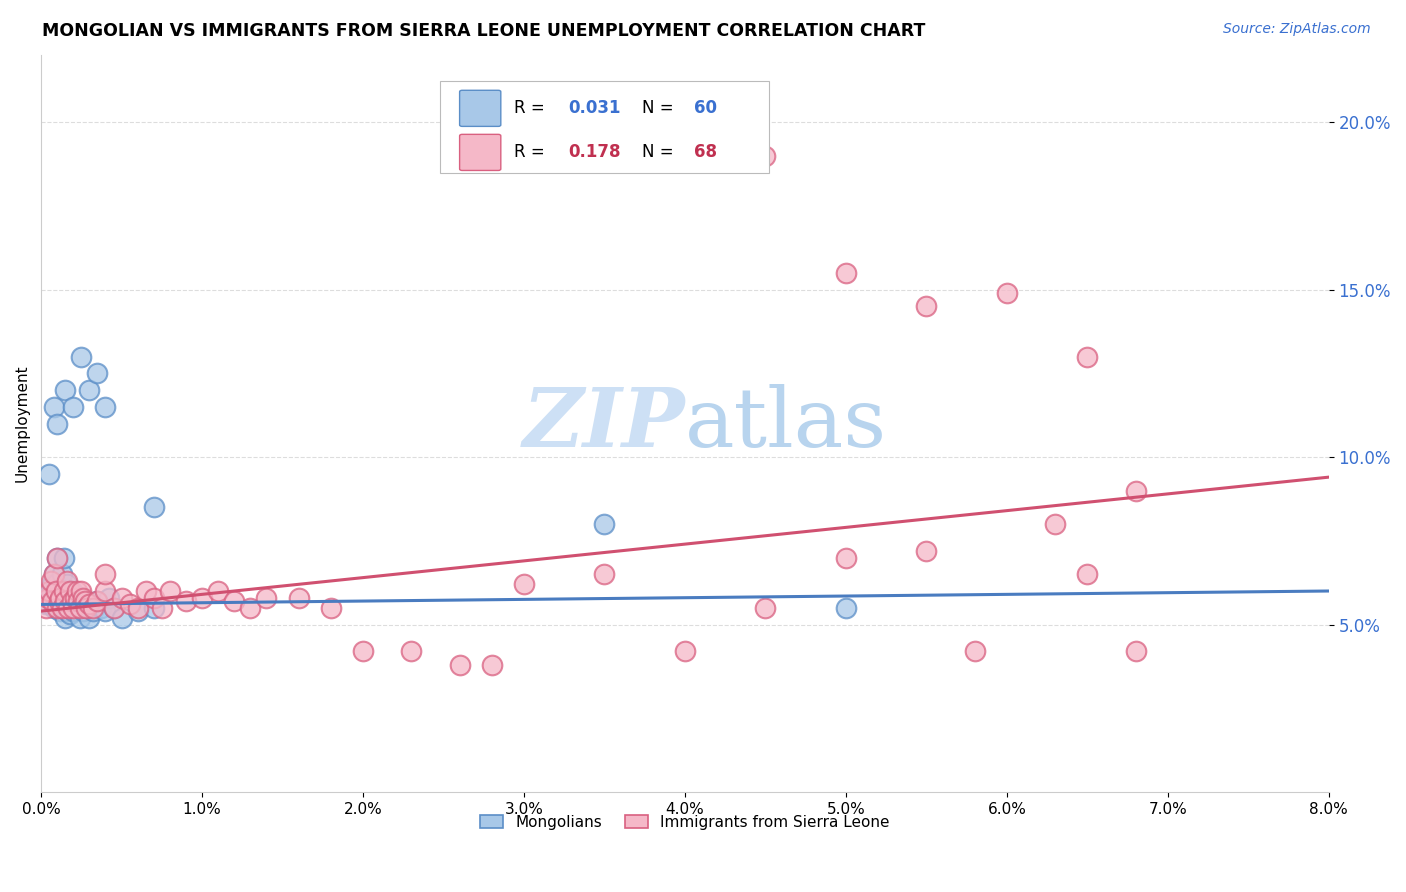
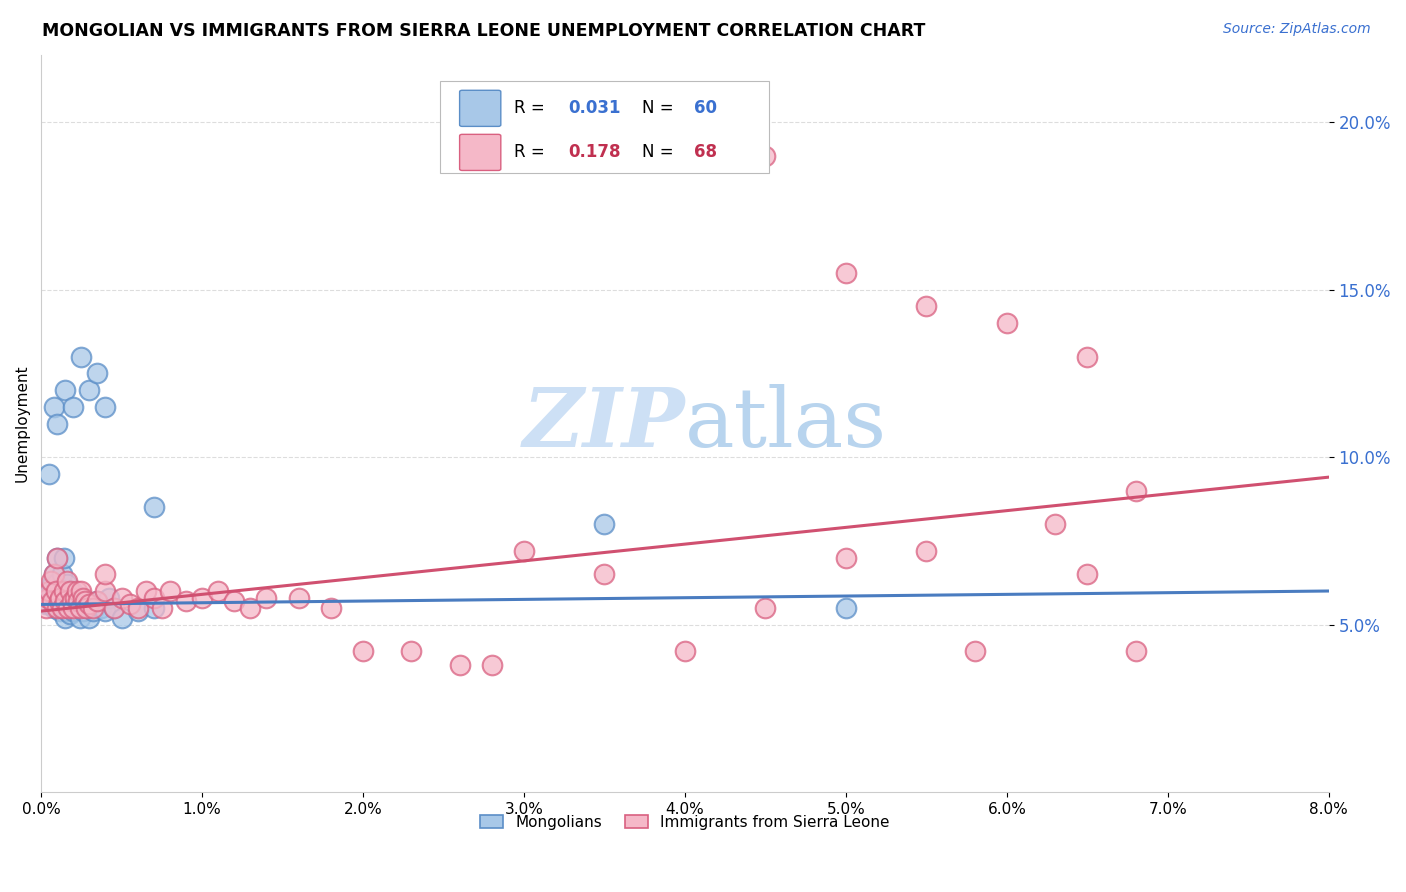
Immigrants from Sierra Leone/3.0%: 6.2% -> 7.2%
Immigrants from Sierra Leone/6.0%: 14.9% -> 14.0%
